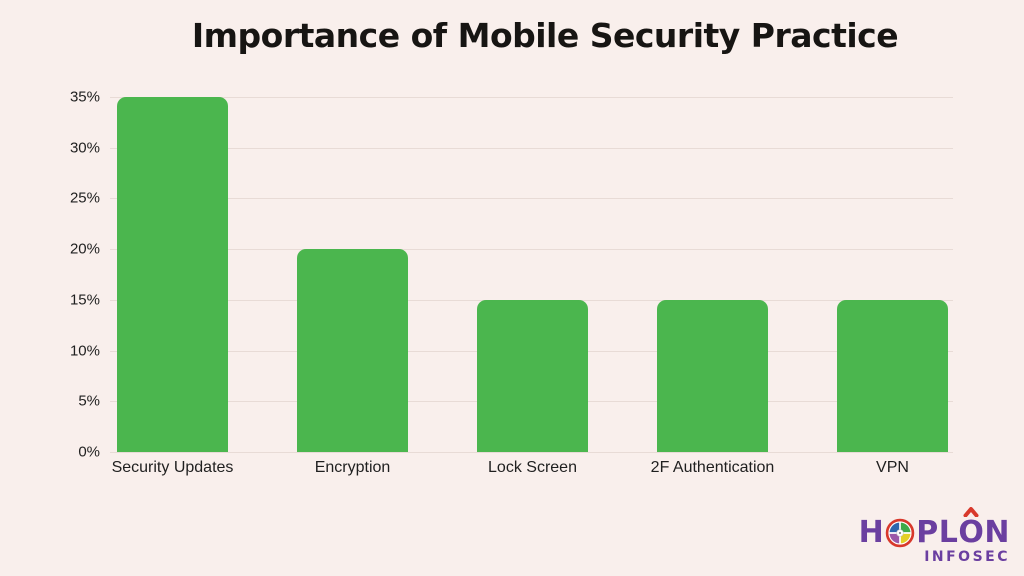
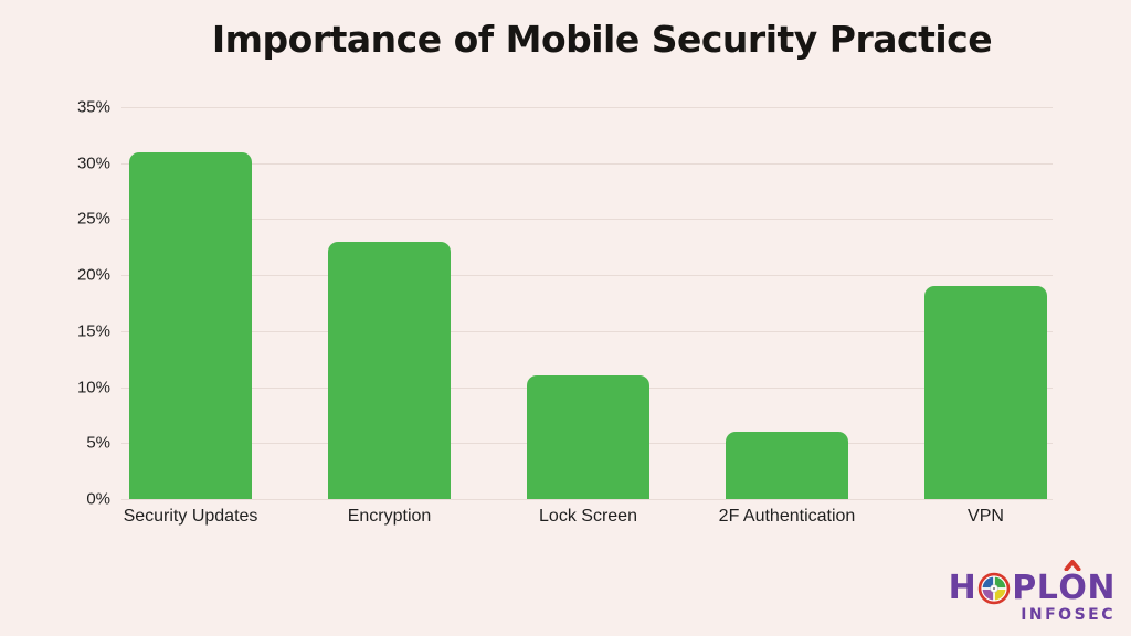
Security Updates: 35% -> 31%
Encryption: 20% -> 23%
Lock Screen: 15% -> 11%
2F Authentication: 15% -> 6%
VPN: 15% -> 19%
